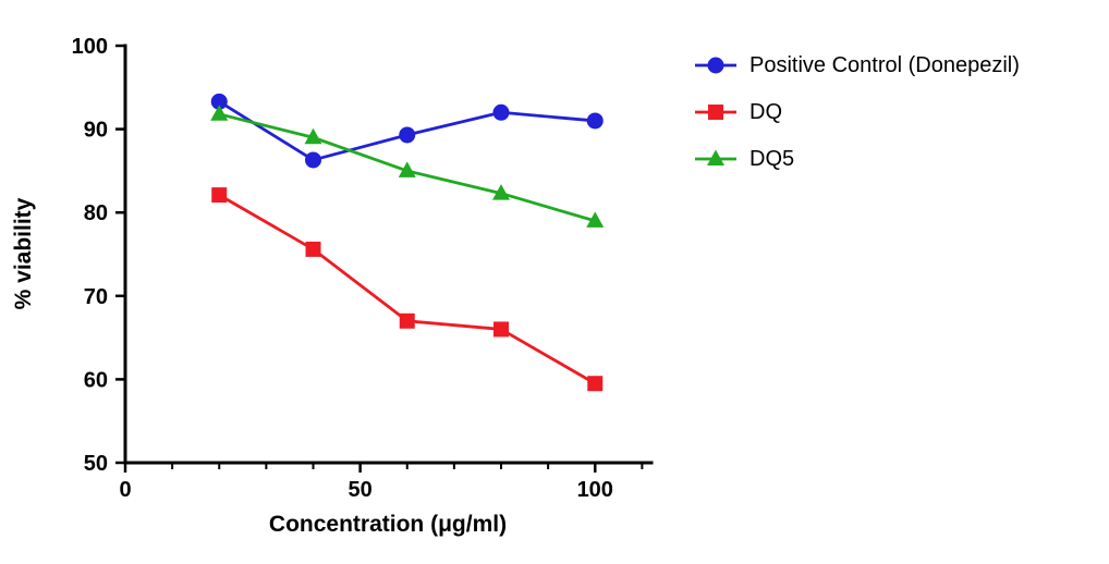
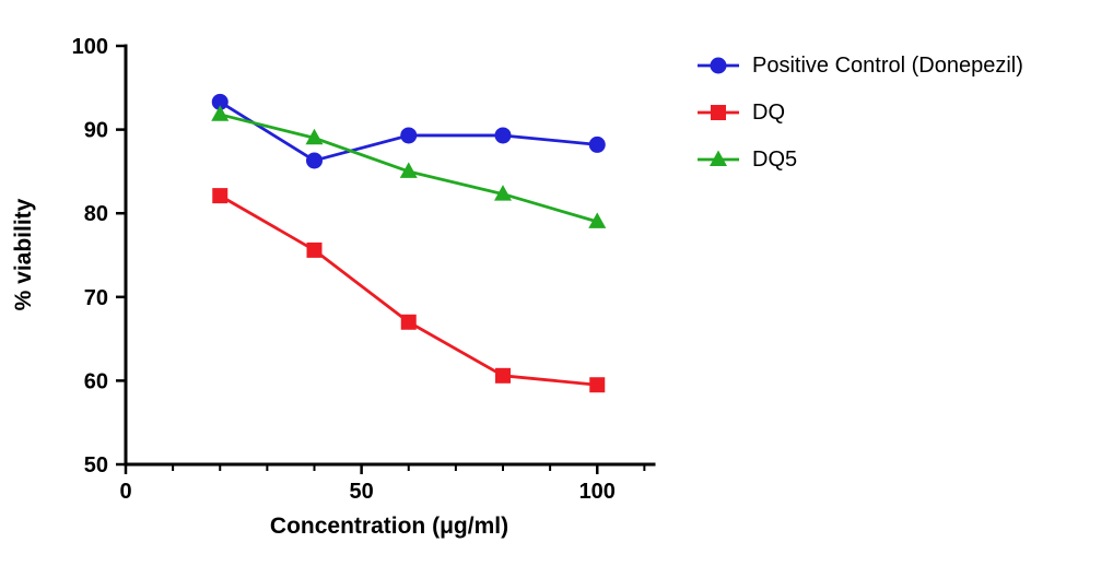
Positive Control (Donepezil)/80: 92 -> 89
DQ/80: 66 -> 61
Positive Control (Donepezil)/100: 91 -> 88
